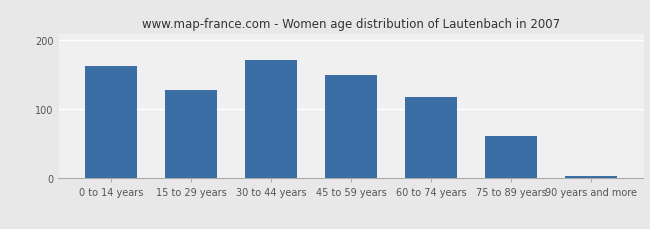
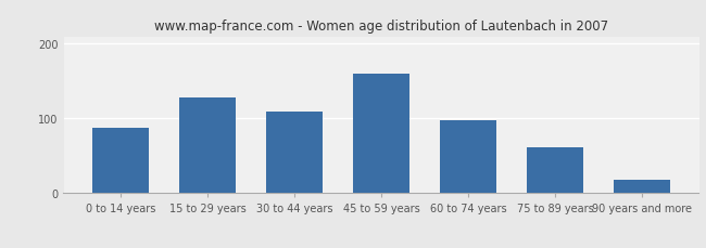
0 to 14 years: 163 -> 88
30 to 44 years: 172 -> 110
45 to 59 years: 150 -> 160
60 to 74 years: 118 -> 98
90 years and more: 3 -> 18
